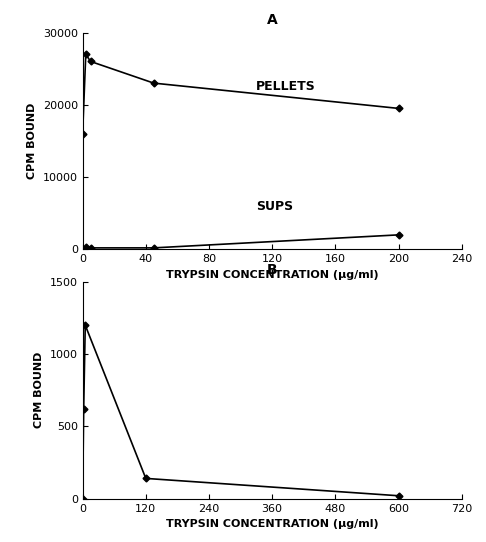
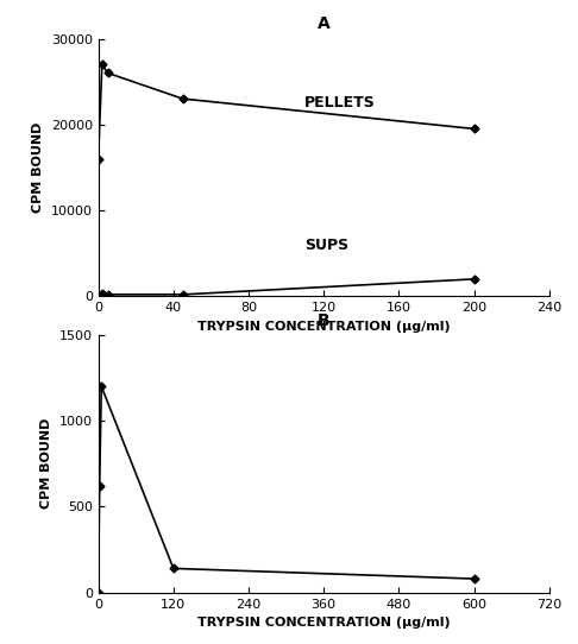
600: 20 -> 80
